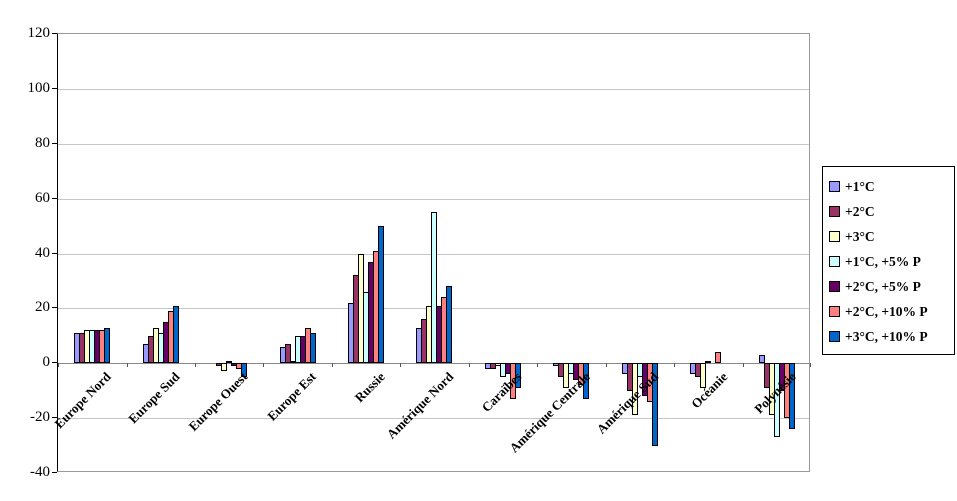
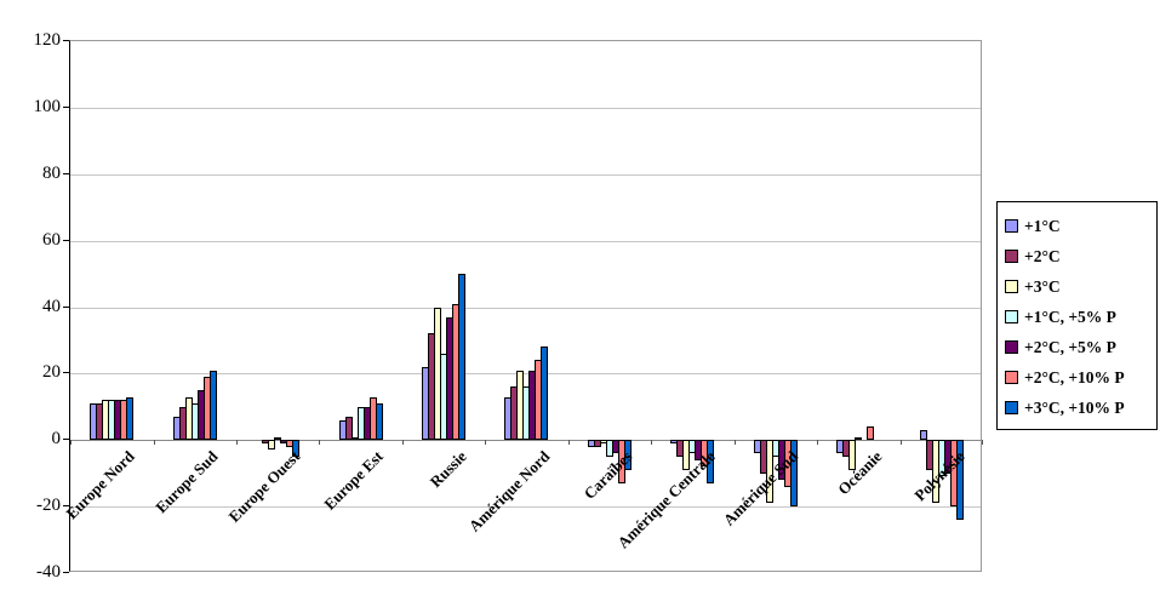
+1°C, +5% P/Amérique Nord: 55 -> 16
+3°C, +10% P/Amérique Sud: -30 -> -20
+1°C, +5% P/Polynésie: -27 -> -11
